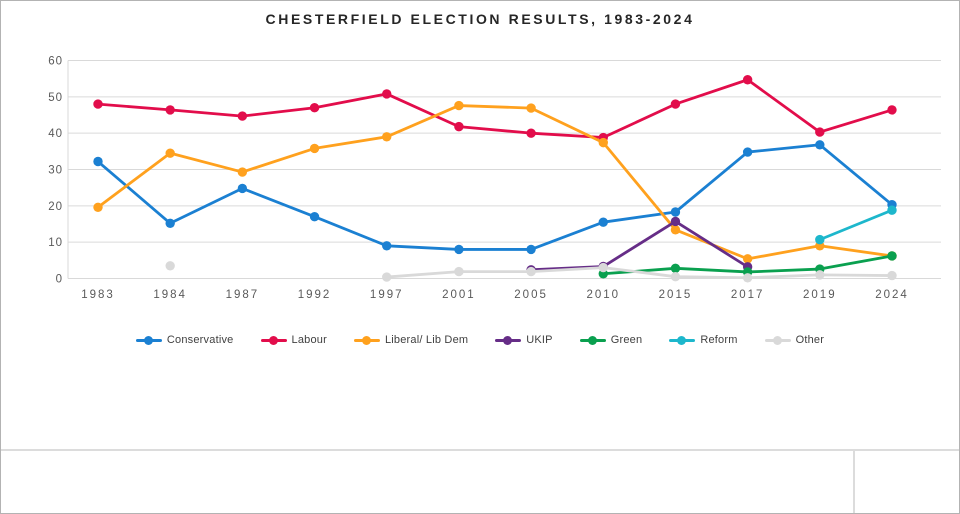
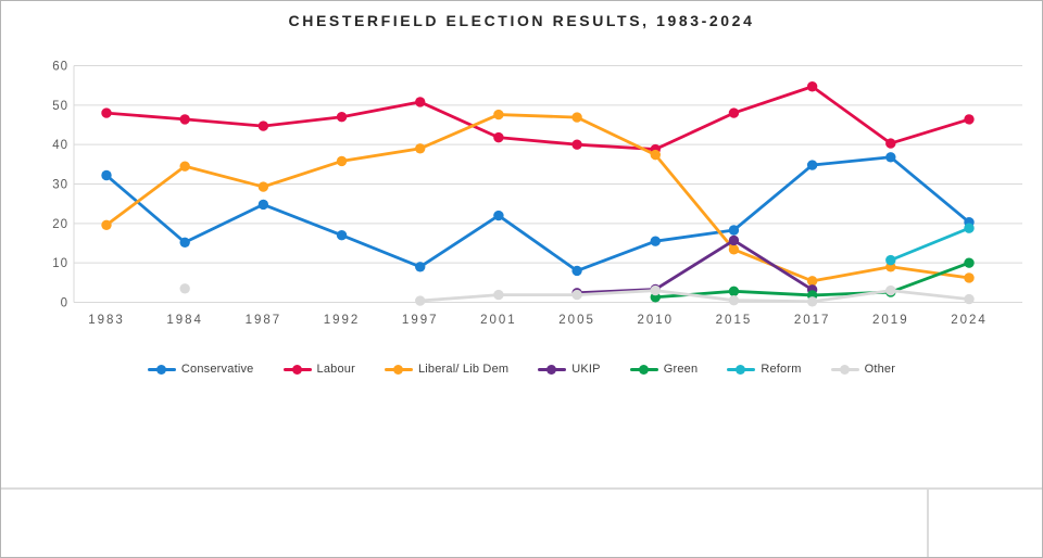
Conservative/2001: 8 -> 22
Other/2019: 1 -> 3
Green/2024: 6 -> 10
